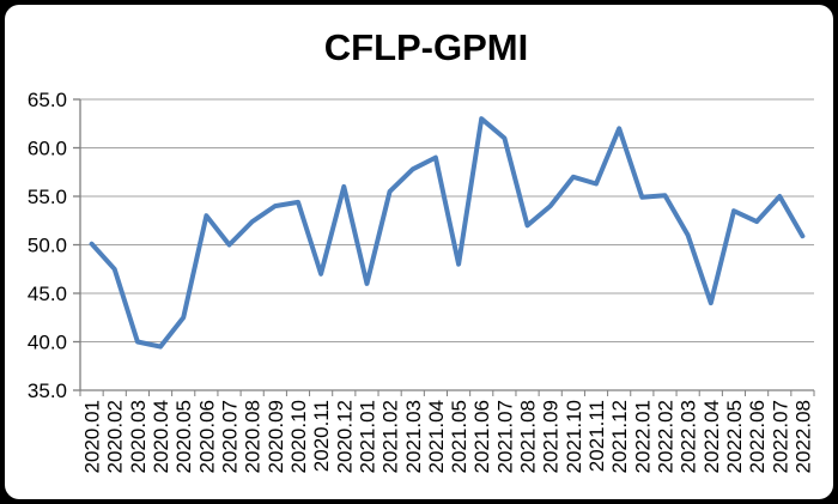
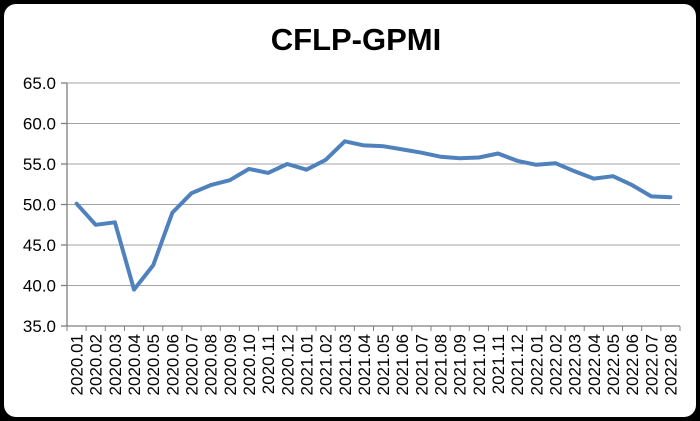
2020.03: 40 -> 48
2020.06: 53 -> 49
2020.07: 50 -> 51
2020.09: 54 -> 53
2020.11: 47 -> 54
2020.12: 56 -> 55
2021.01: 46 -> 54
2021.04: 59 -> 57
2021.05: 48 -> 57
2021.06: 63 -> 57
2021.07: 61 -> 56
2021.08: 52 -> 56
2021.09: 54 -> 56
2021.10: 57 -> 56
2021.12: 62 -> 55
2022.03: 51 -> 54
2022.04: 44 -> 53
2022.07: 55 -> 51
